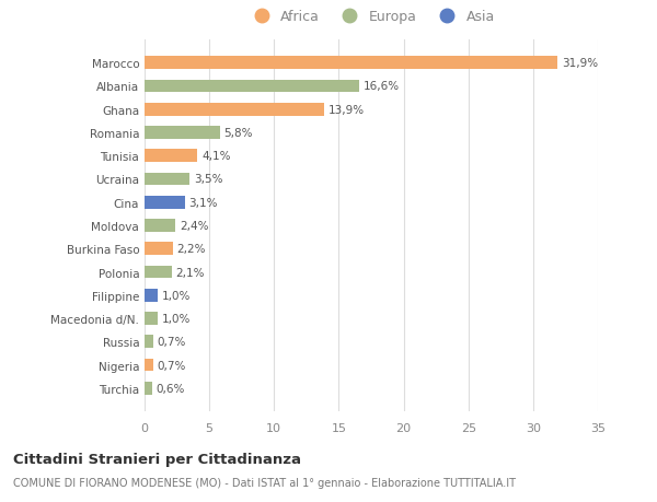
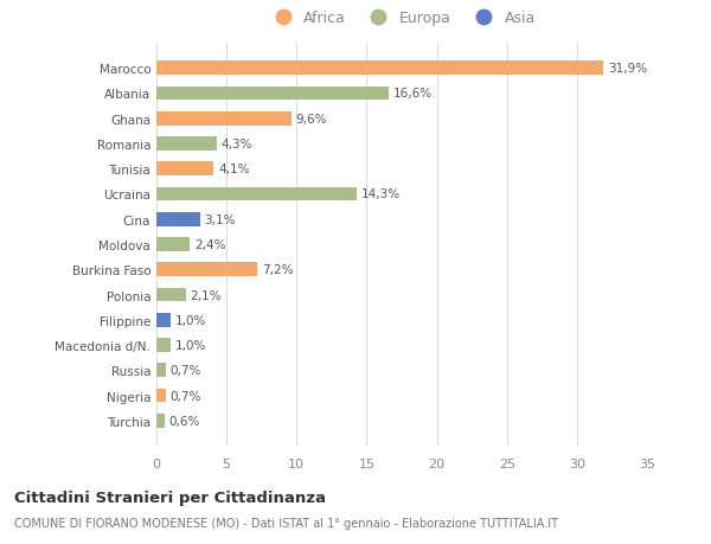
Ghana: 13,9% -> 9,6%
Romania: 5,8% -> 4,3%
Ucraina: 3,5% -> 14,3%
Burkina Faso: 2,2% -> 7,2%
